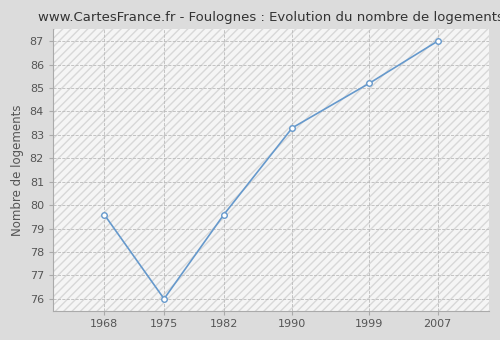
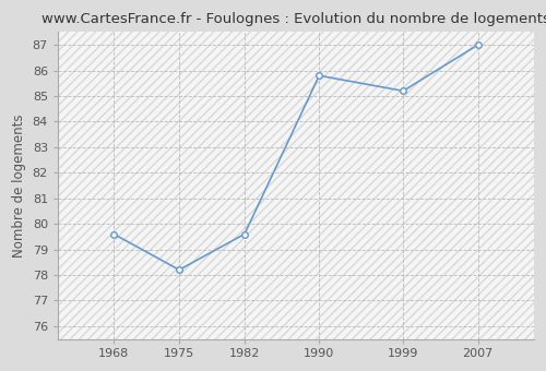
1975: 76.0 -> 78.2
1990: 83.3 -> 85.8
